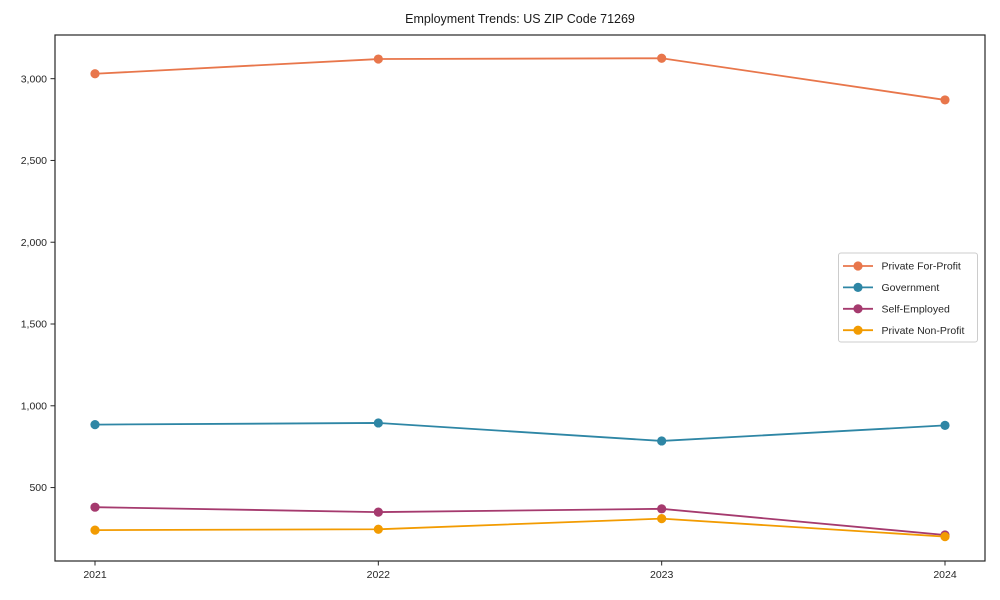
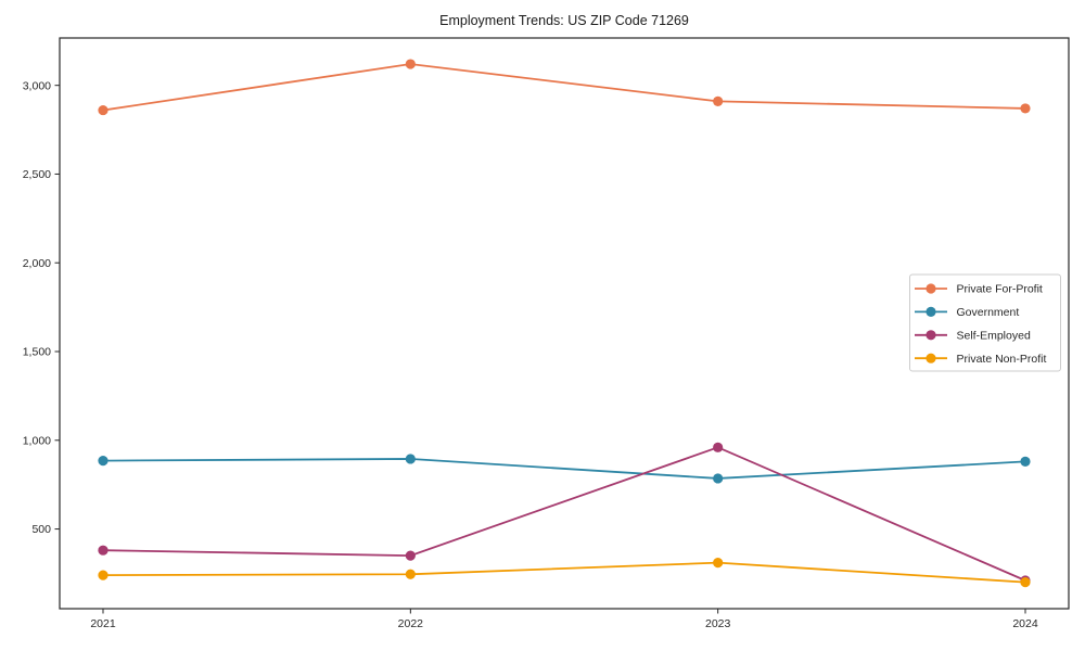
Private For-Profit/2021: 3030 -> 2860
Private For-Profit/2023: 3120 -> 2910
Self-Employed/2023: 370 -> 960
